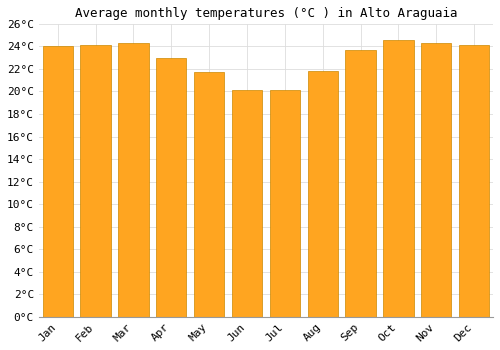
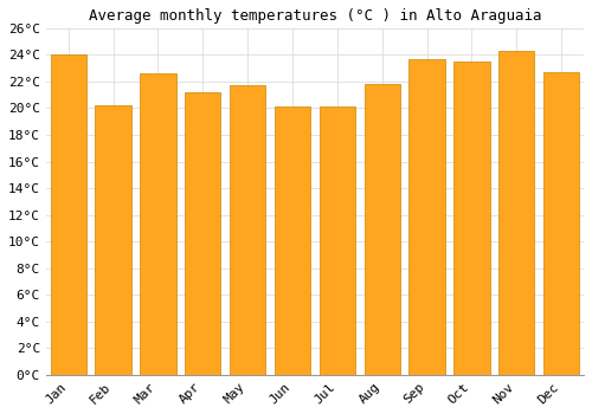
Feb: 24.1°C -> 20.2°C
Mar: 24.3°C -> 22.6°C
Apr: 23.0°C -> 21.2°C
Oct: 24.6°C -> 23.5°C
Dec: 24.1°C -> 22.7°C
